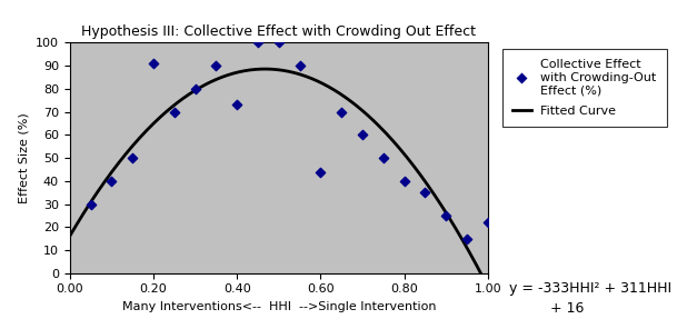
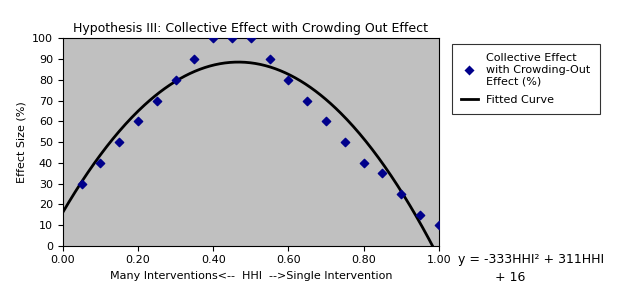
Collective Effect with Crowding-Out Effect (%)/0.20: 91 -> 60
Collective Effect with Crowding-Out Effect (%)/0.40: 73 -> 100
Collective Effect with Crowding-Out Effect (%)/0.60: 44 -> 80
Collective Effect with Crowding-Out Effect (%)/1.00: 22 -> 10
